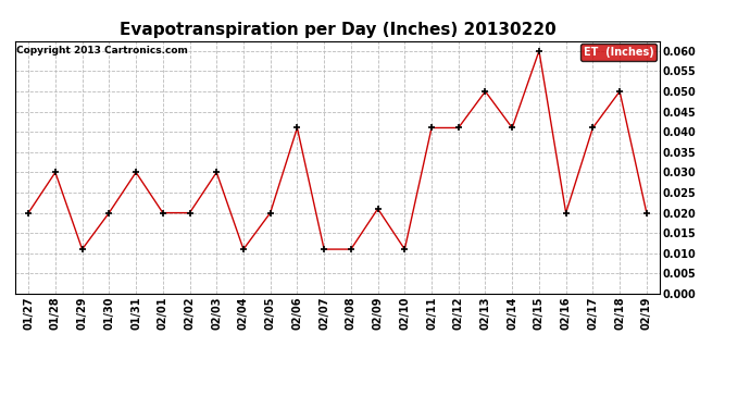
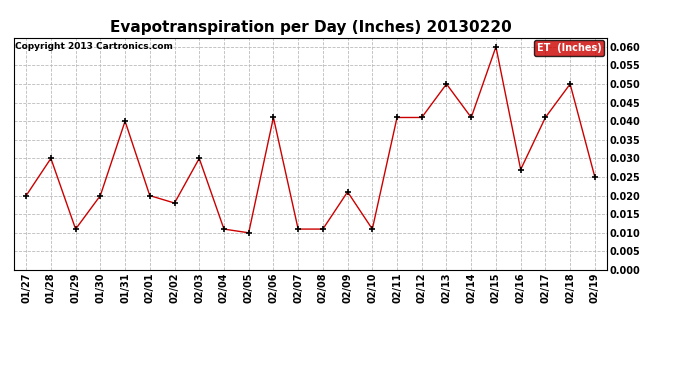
01/31: 0.030 -> 0.040
02/02: 0.020 -> 0.018
02/05: 0.020 -> 0.010
02/16: 0.020 -> 0.027
02/19: 0.020 -> 0.025
